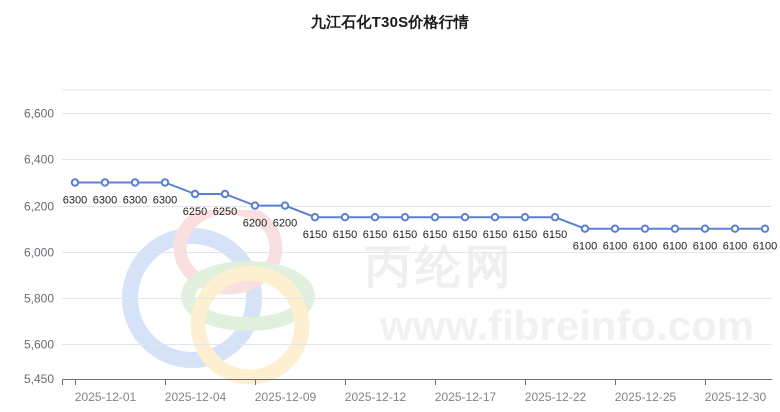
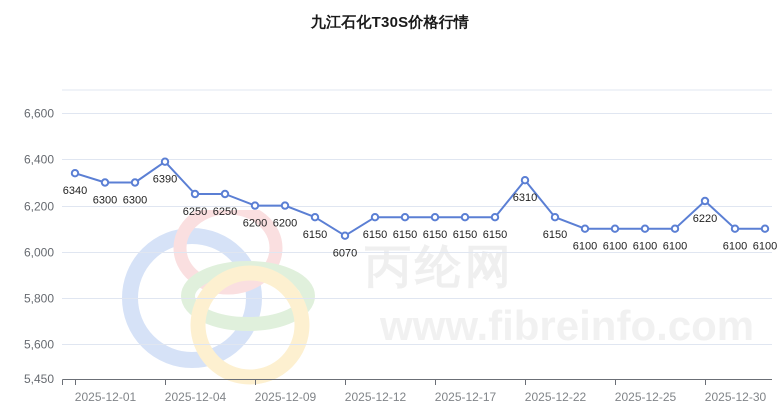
2025-12-01: 6300 -> 6340
2025-12-04: 6300 -> 6390
2025-12-12: 6150 -> 6070
2025-12-22: 6150 -> 6310
2025-12-30: 6100 -> 6220
